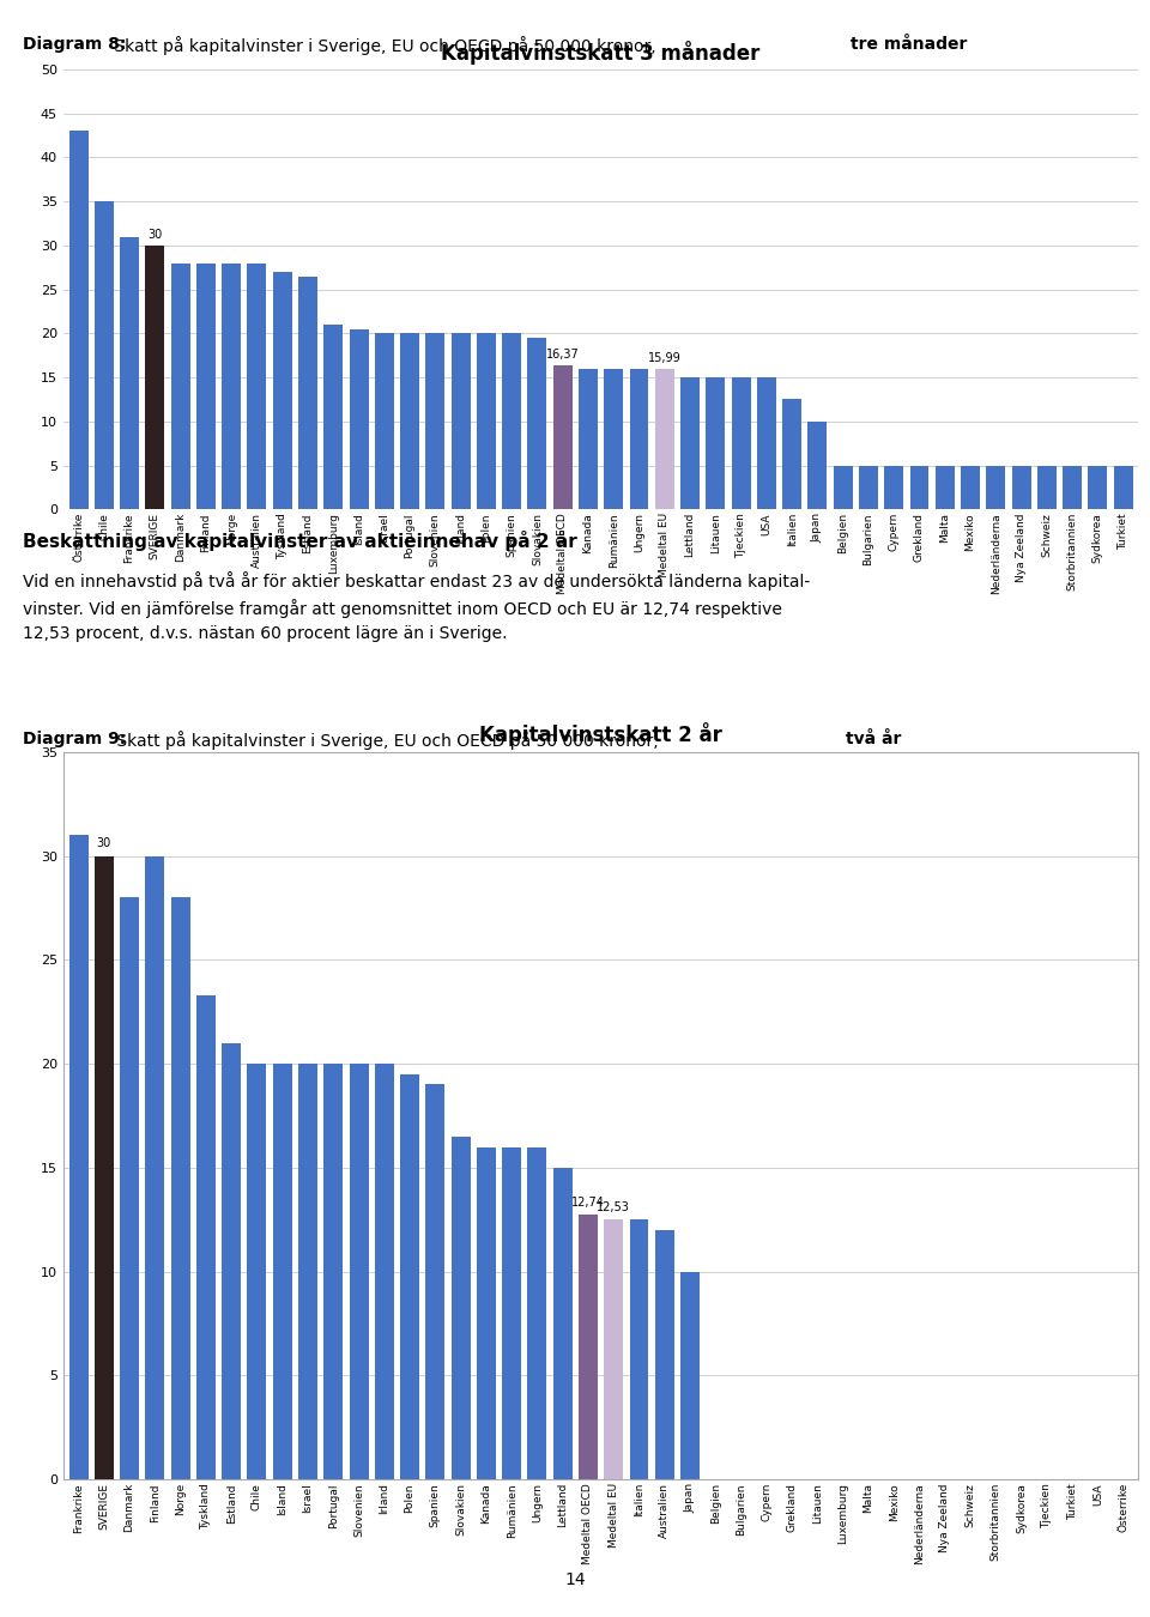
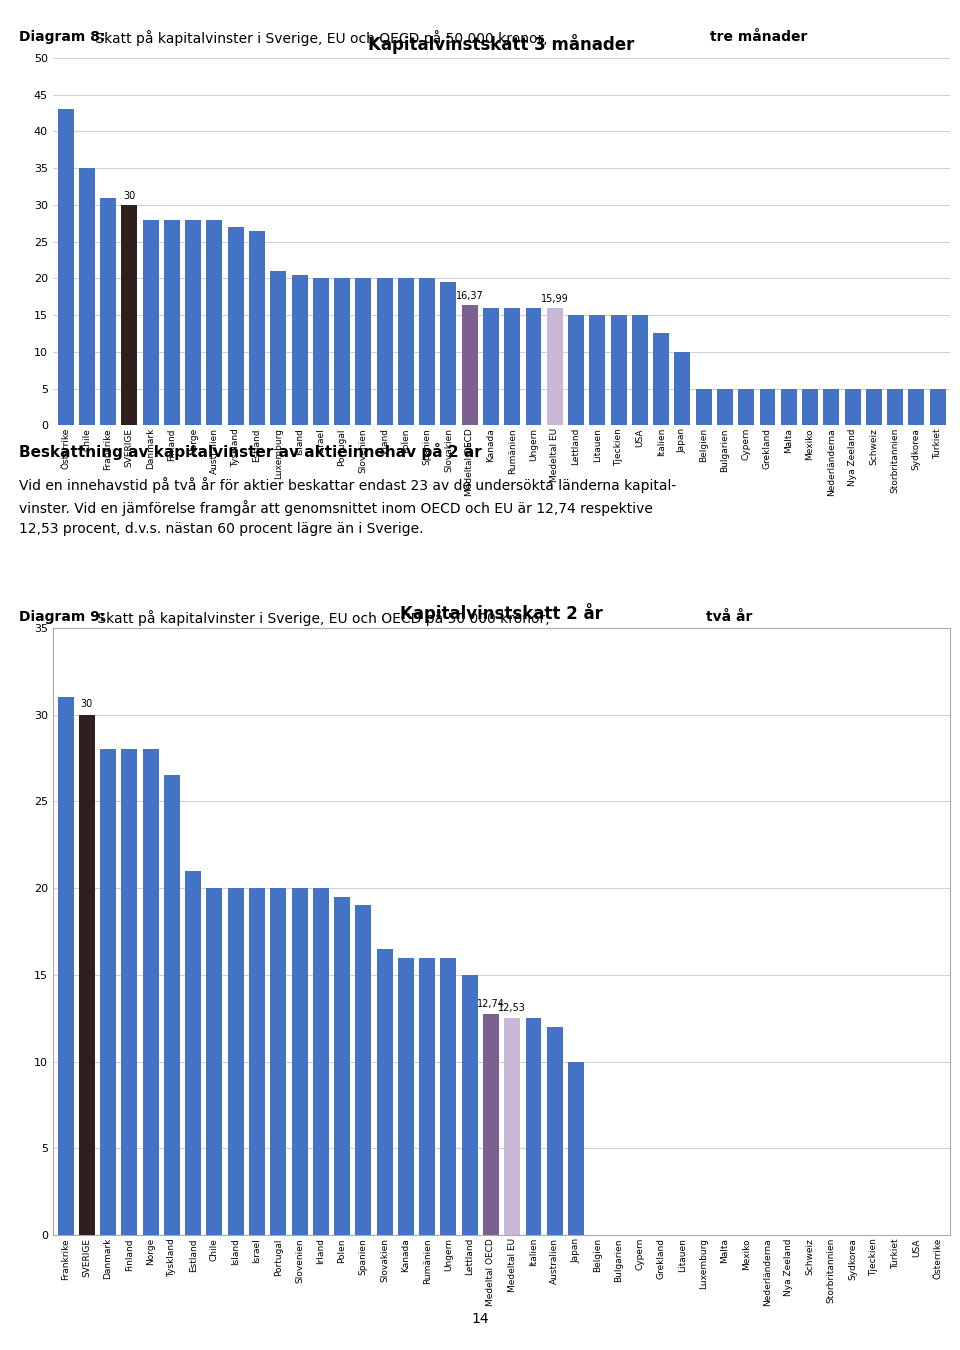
Finland: 30.0 -> 28.0
Tyskland: 23.3 -> 26.5
